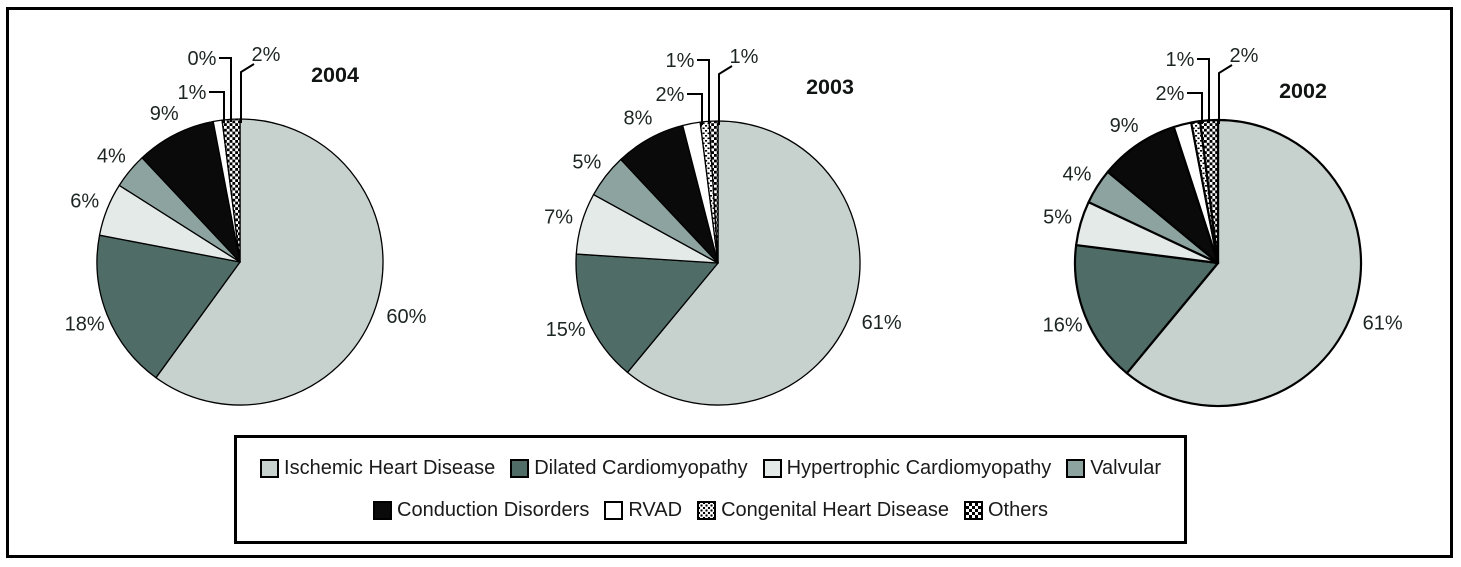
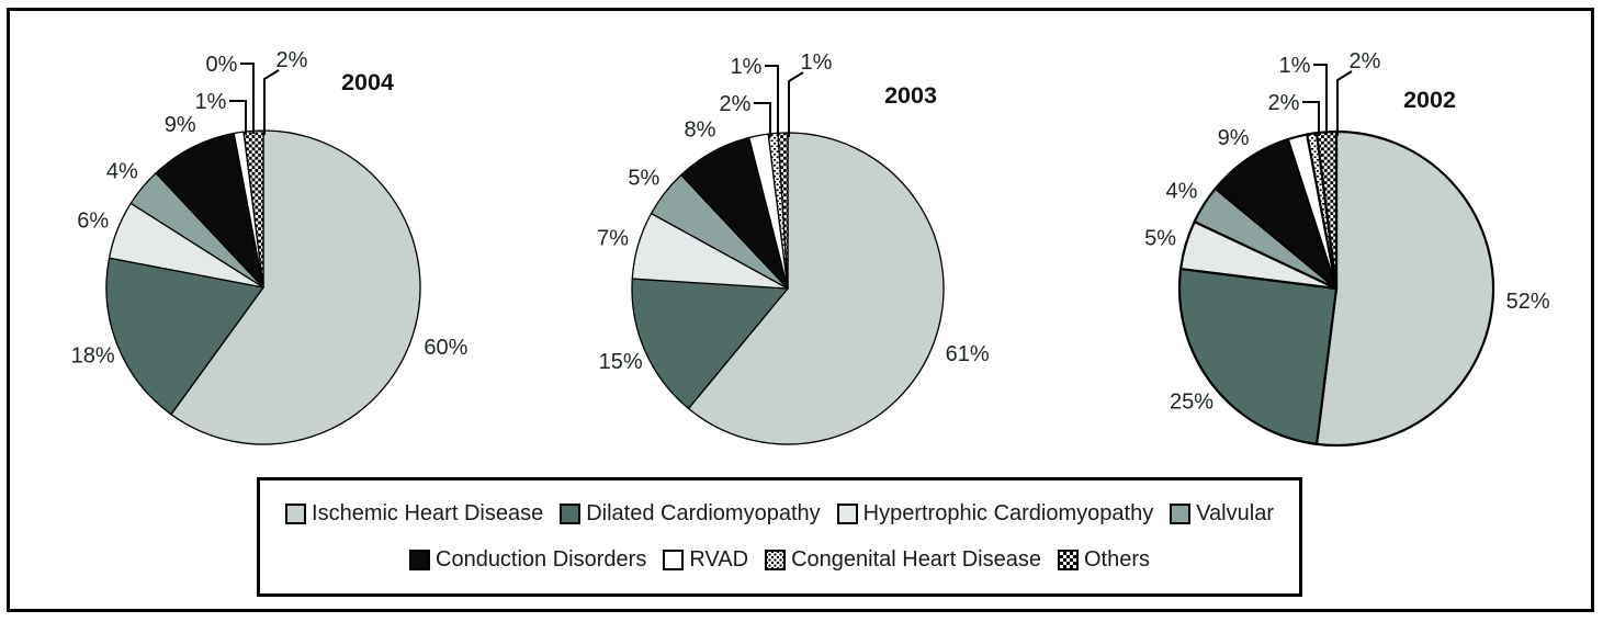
2002/Ischemic Heart Disease: 61% -> 52%
2002/Dilated Cardiomyopathy: 16% -> 25%
